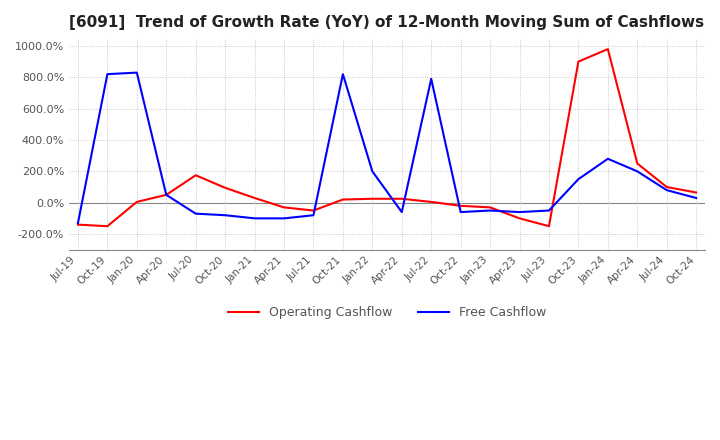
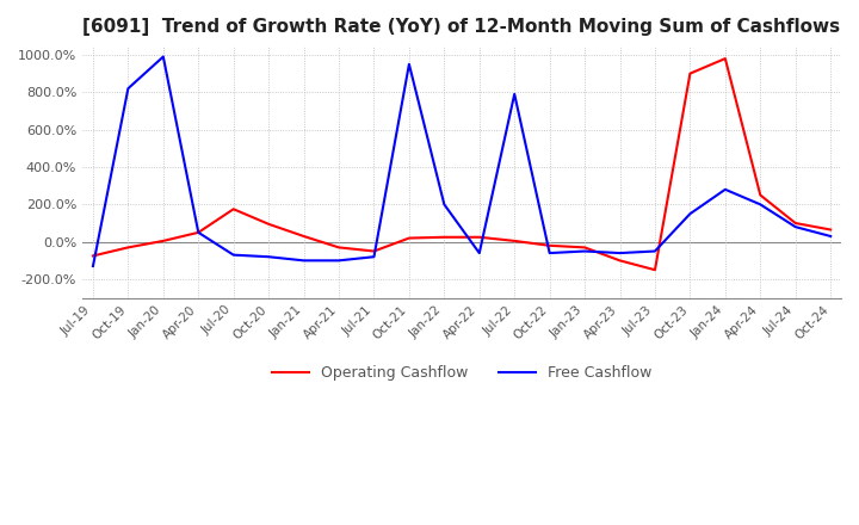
Operating Cashflow/Jul-19: -140% -> -80%
Operating Cashflow/Oct-19: -150% -> -30%
Free Cashflow/Jan-20: 830% -> 990%
Free Cashflow/Oct-21: 820% -> 950%
